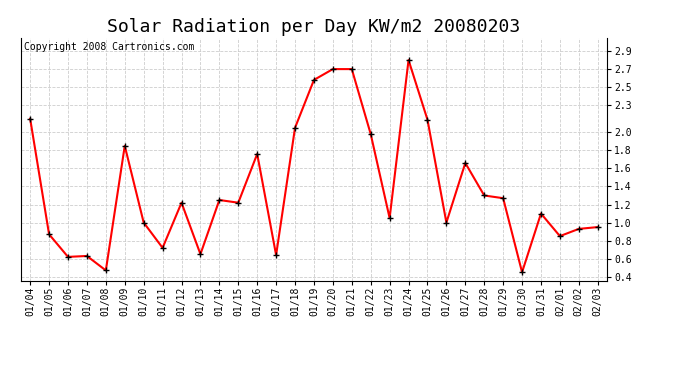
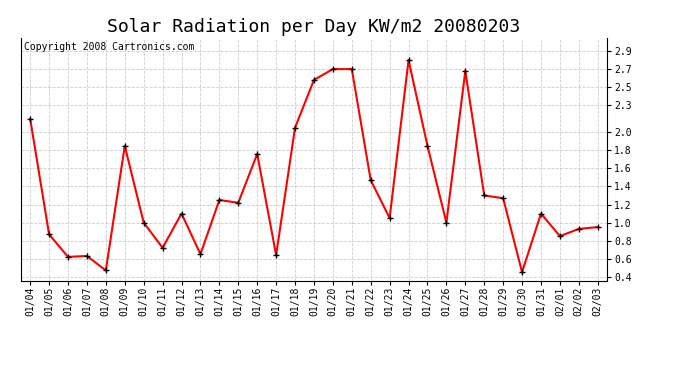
01/12: 1.22 -> 1.10
01/22: 1.98 -> 1.47
01/25: 2.14 -> 1.85
01/27: 1.66 -> 2.68
